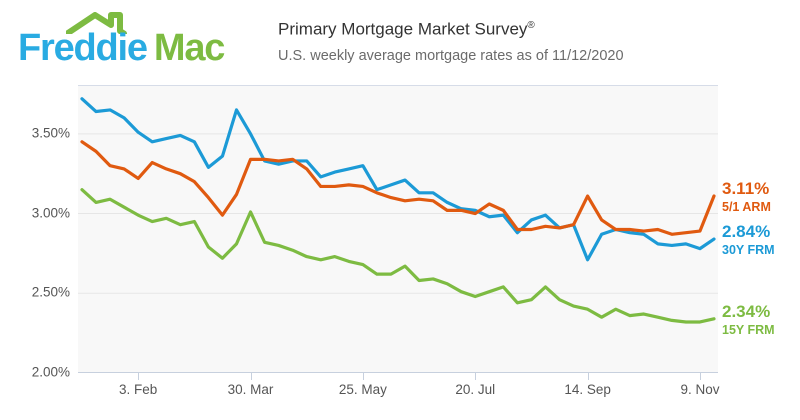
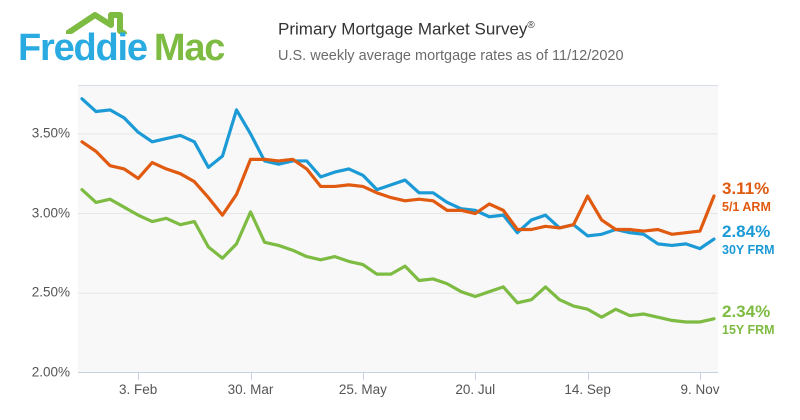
30Y FRM/25. May: 3.30% -> 3.24%
30Y FRM/14. Sep: 2.71% -> 2.86%
